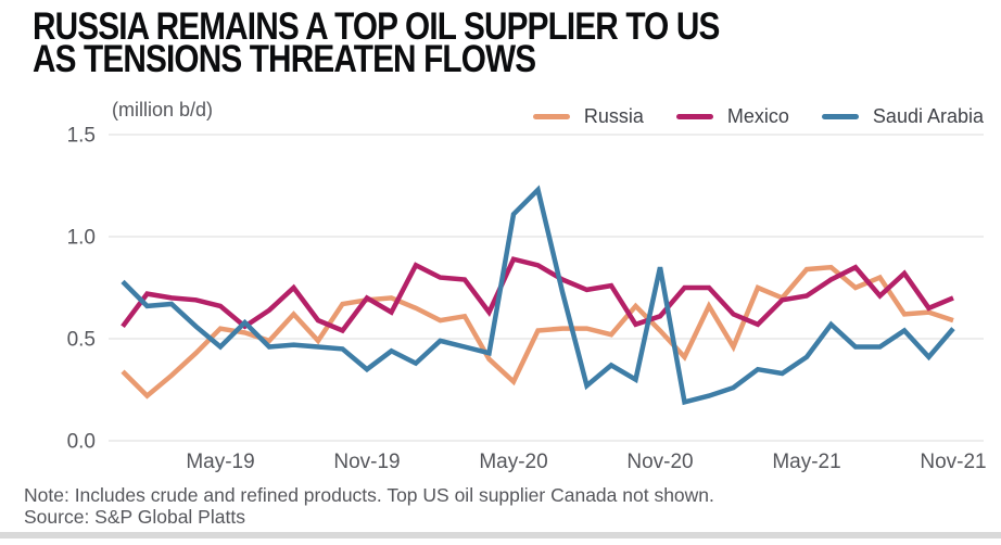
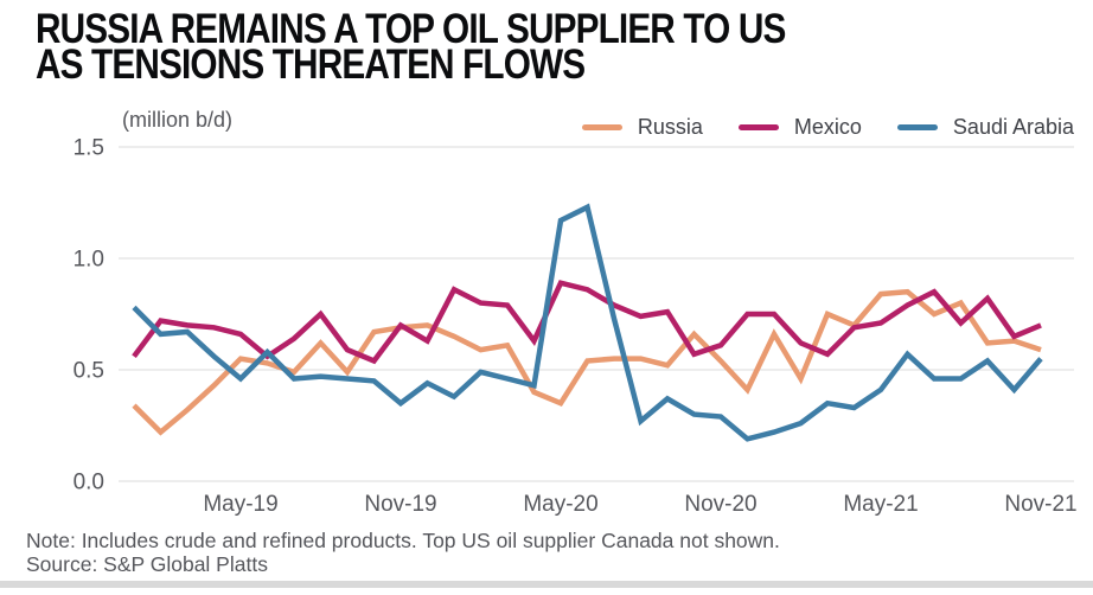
Russia/May-20: 0.29 -> 0.35
Saudi Arabia/May-20: 1.11 -> 1.17
Saudi Arabia/Nov-20: 0.85 -> 0.29
